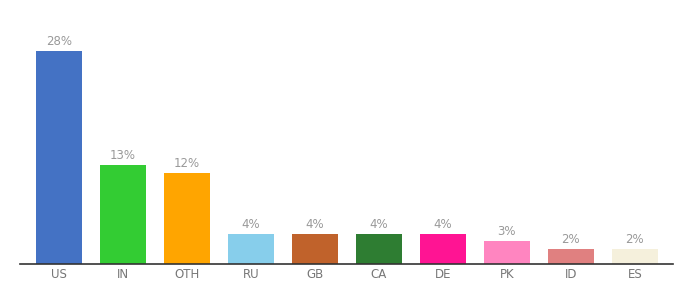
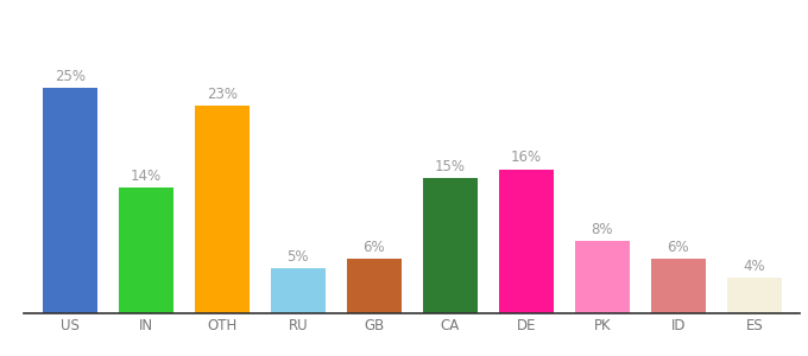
US: 28% -> 25%
IN: 13% -> 14%
OTH: 12% -> 23%
RU: 4% -> 5%
GB: 4% -> 6%
CA: 4% -> 15%
DE: 4% -> 16%
PK: 3% -> 8%
ID: 2% -> 6%
ES: 2% -> 4%
